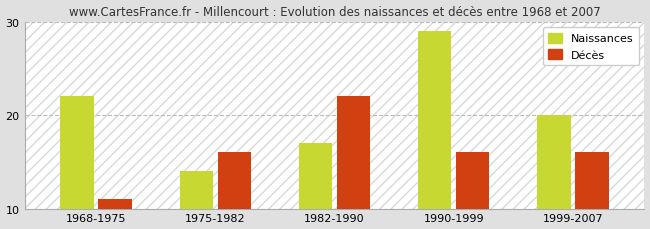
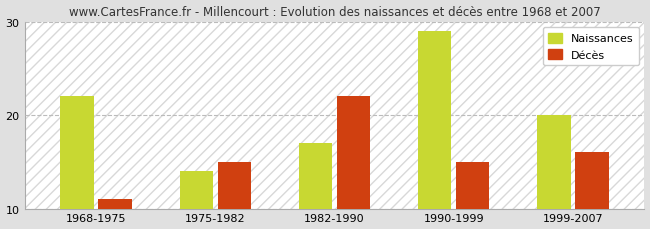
Décès/1975-1982: 16 -> 15
Décès/1990-1999: 16 -> 15
